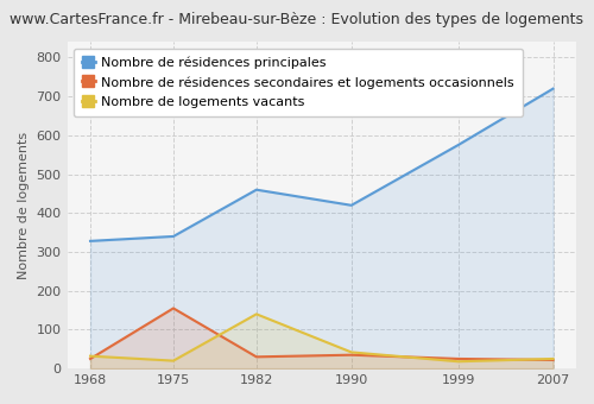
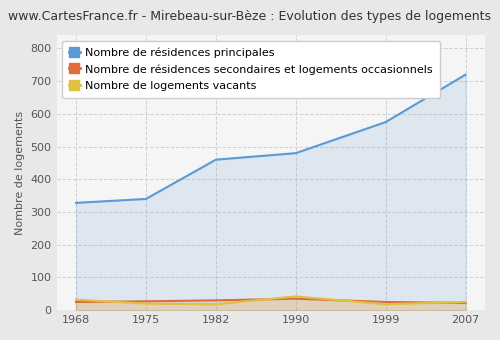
Nombre de résidences secondaires et logements occasionnels/1975: 155 -> 27
Nombre de logements vacants/1982: 140 -> 18
Nombre de résidences principales/1990: 420 -> 480
